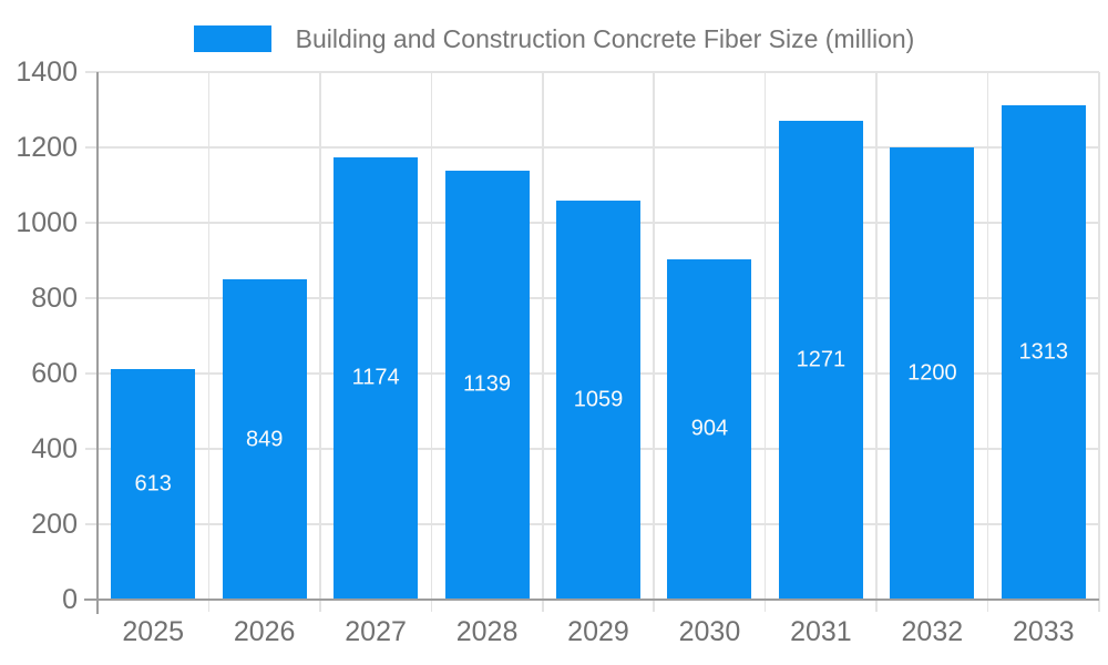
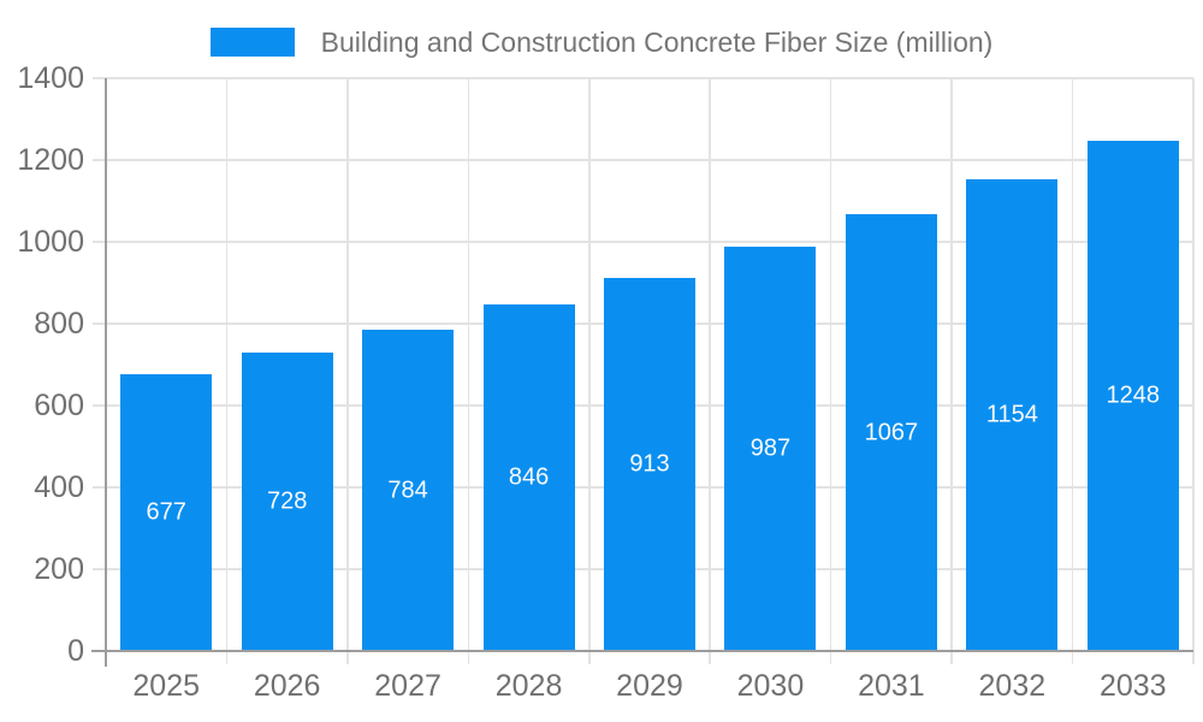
2025: 613 -> 677
2026: 849 -> 728
2027: 1174 -> 784
2028: 1139 -> 846
2029: 1059 -> 913
2030: 904 -> 987
2031: 1271 -> 1067
2032: 1200 -> 1154
2033: 1313 -> 1248
